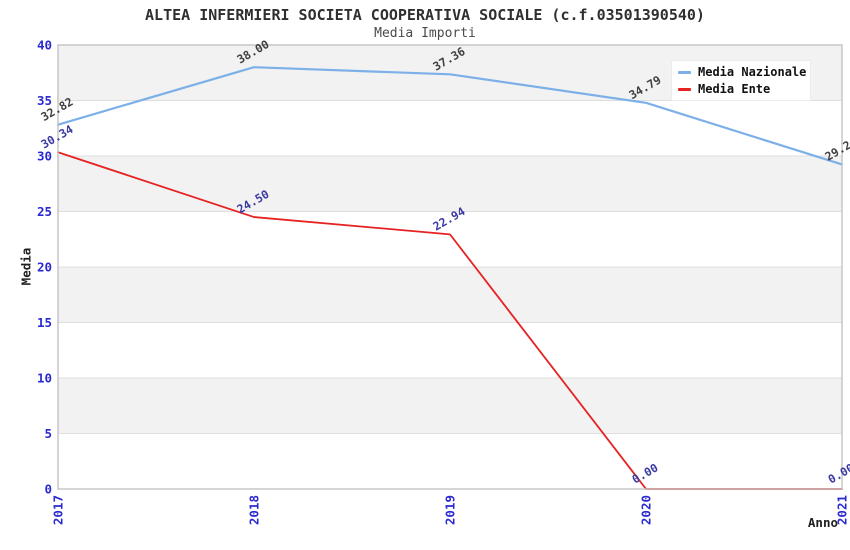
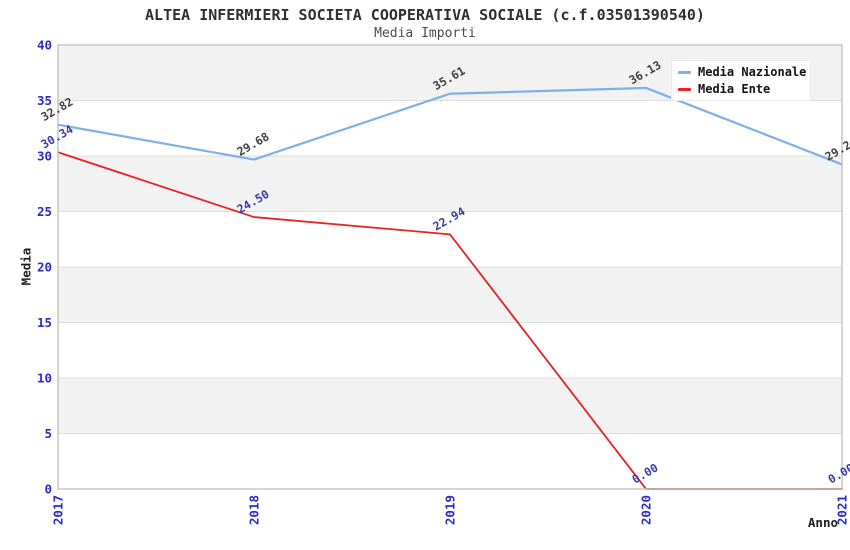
Media Nazionale/2018: 38.00 -> 29.68
Media Nazionale/2019: 37.36 -> 35.61
Media Nazionale/2020: 34.79 -> 36.13
